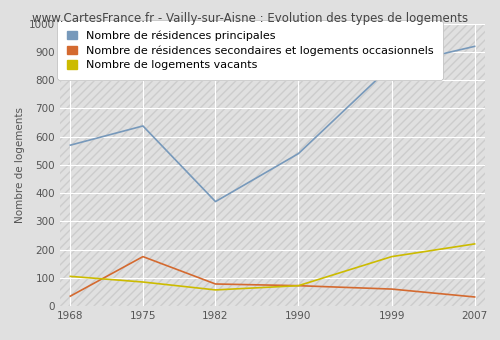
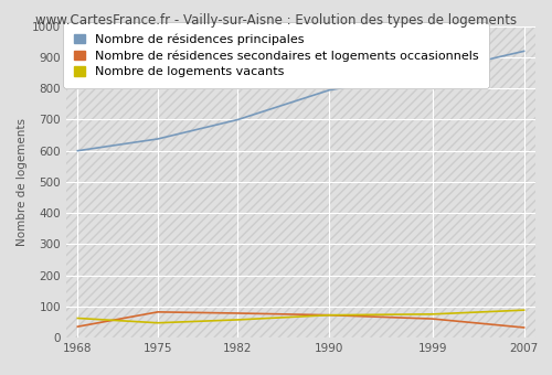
Nombre de résidences principales/1968: 570 -> 600
Nombre de logements vacants/1968: 105 -> 62
Nombre de résidences secondaires et logements occasionnels/1975: 175 -> 82
Nombre de logements vacants/1975: 85 -> 47
Nombre de résidences principales/1982: 370 -> 700
Nombre de résidences principales/1990: 540 -> 795
Nombre de logements vacants/1999: 175 -> 75
Nombre de logements vacants/2007: 220 -> 88
